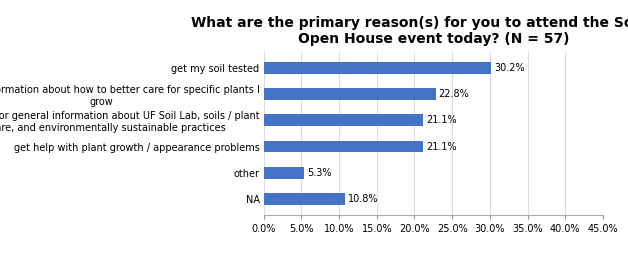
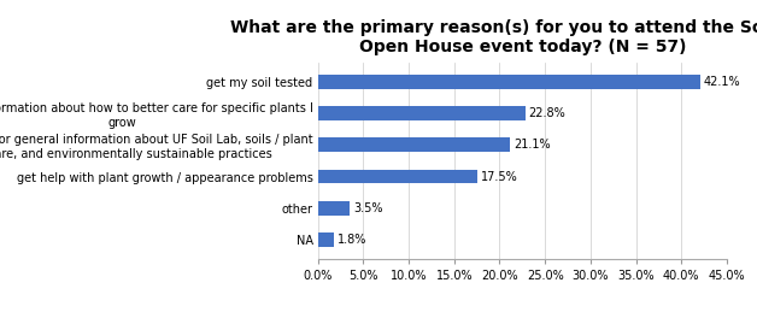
get my soil tested: 30.2% -> 42.1%
get help with plant growth / appearance problems: 21.1% -> 17.5%
other: 5.3% -> 3.5%
NA: 10.8% -> 1.8%
